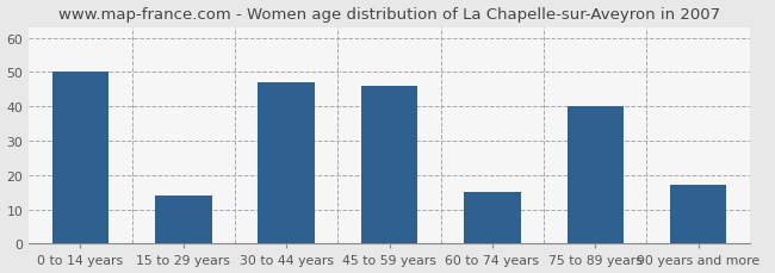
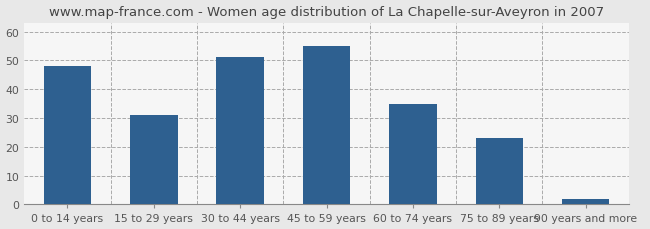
0 to 14 years: 50 -> 48
15 to 29 years: 14 -> 31
30 to 44 years: 47 -> 51
45 to 59 years: 46 -> 55
60 to 74 years: 15 -> 35
75 to 89 years: 40 -> 23
90 years and more: 17 -> 2
